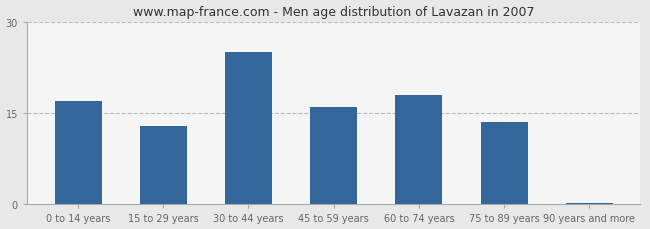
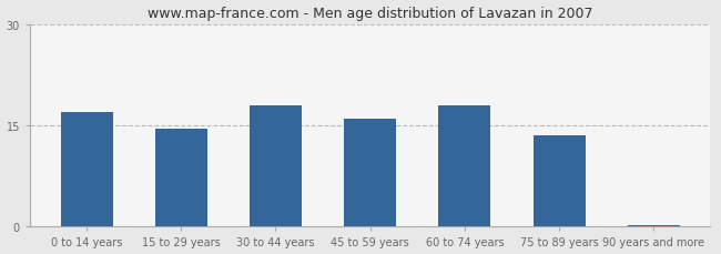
15 to 29 years: 12.8 -> 14.5
30 to 44 years: 25.0 -> 18.0
